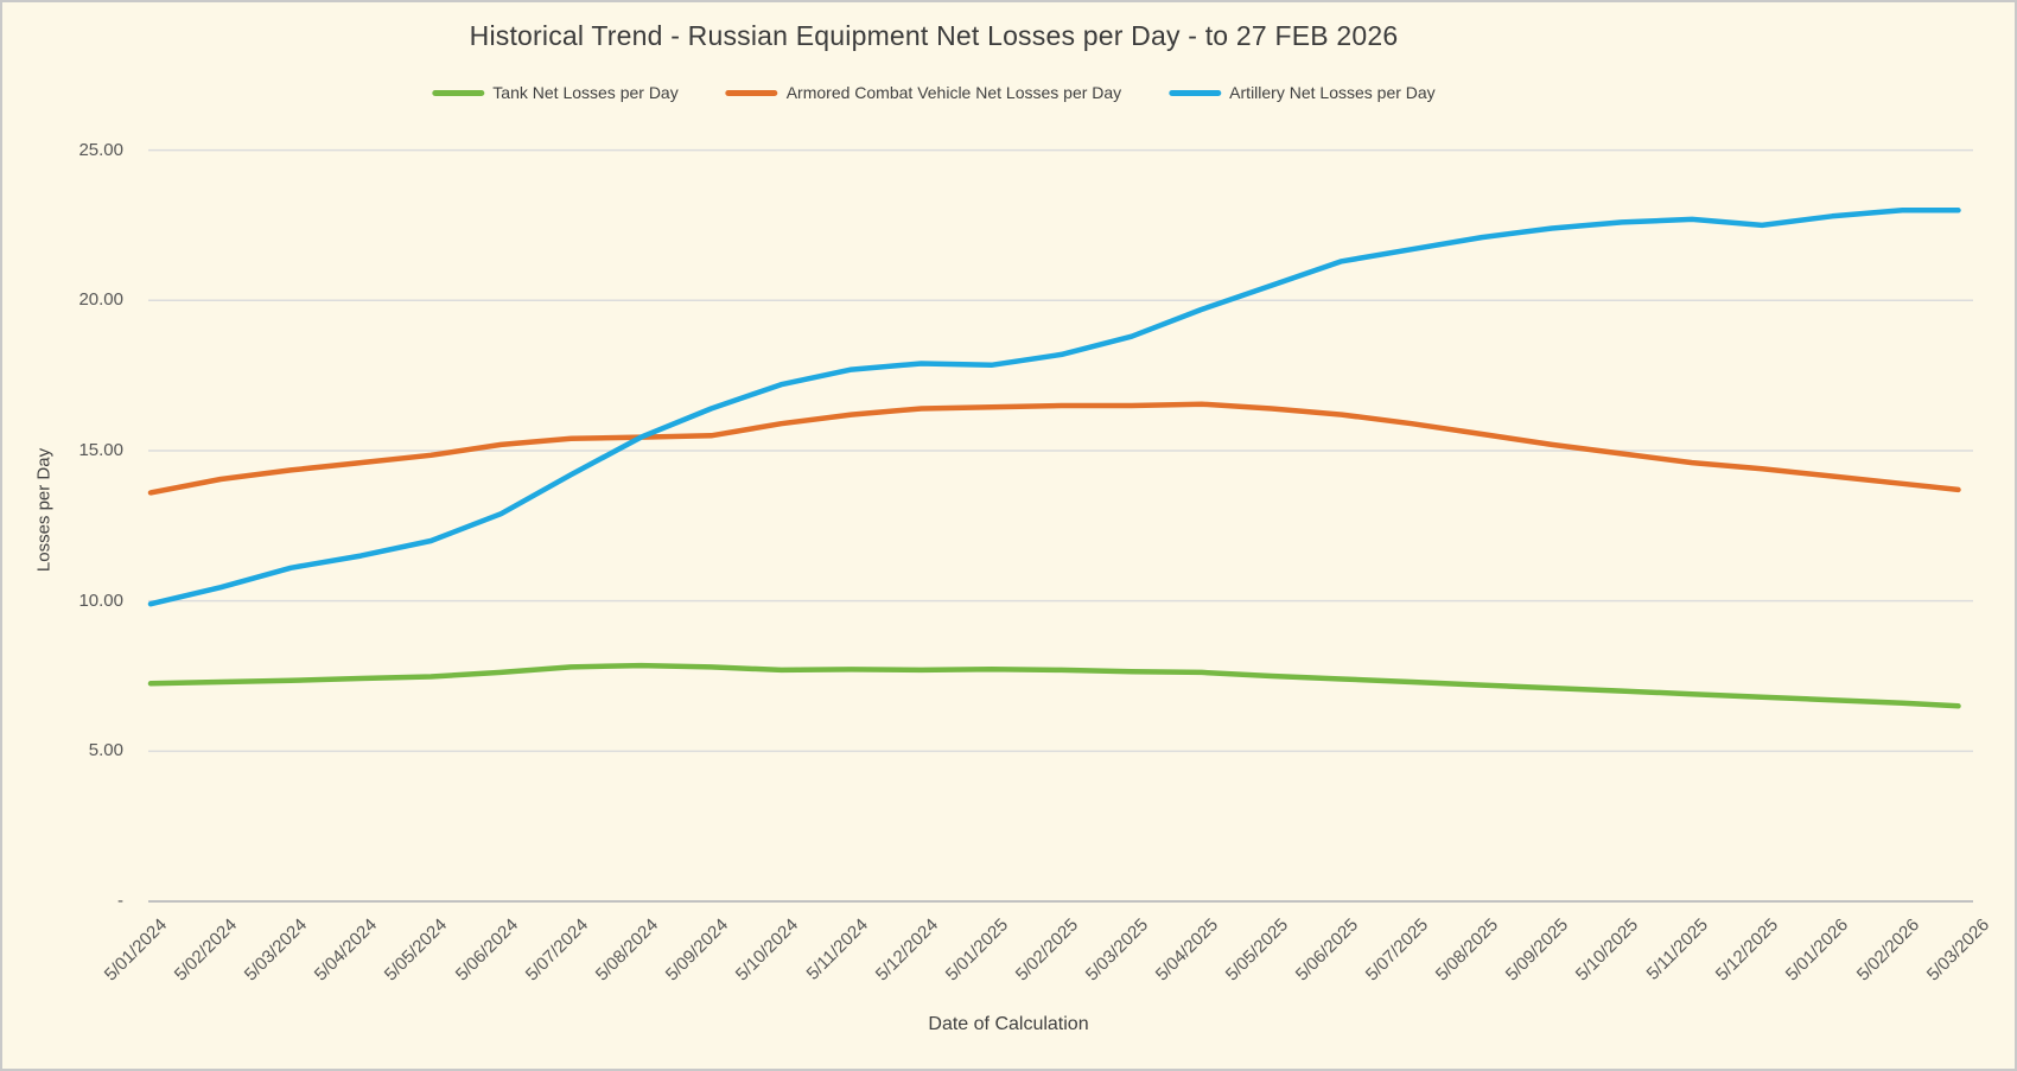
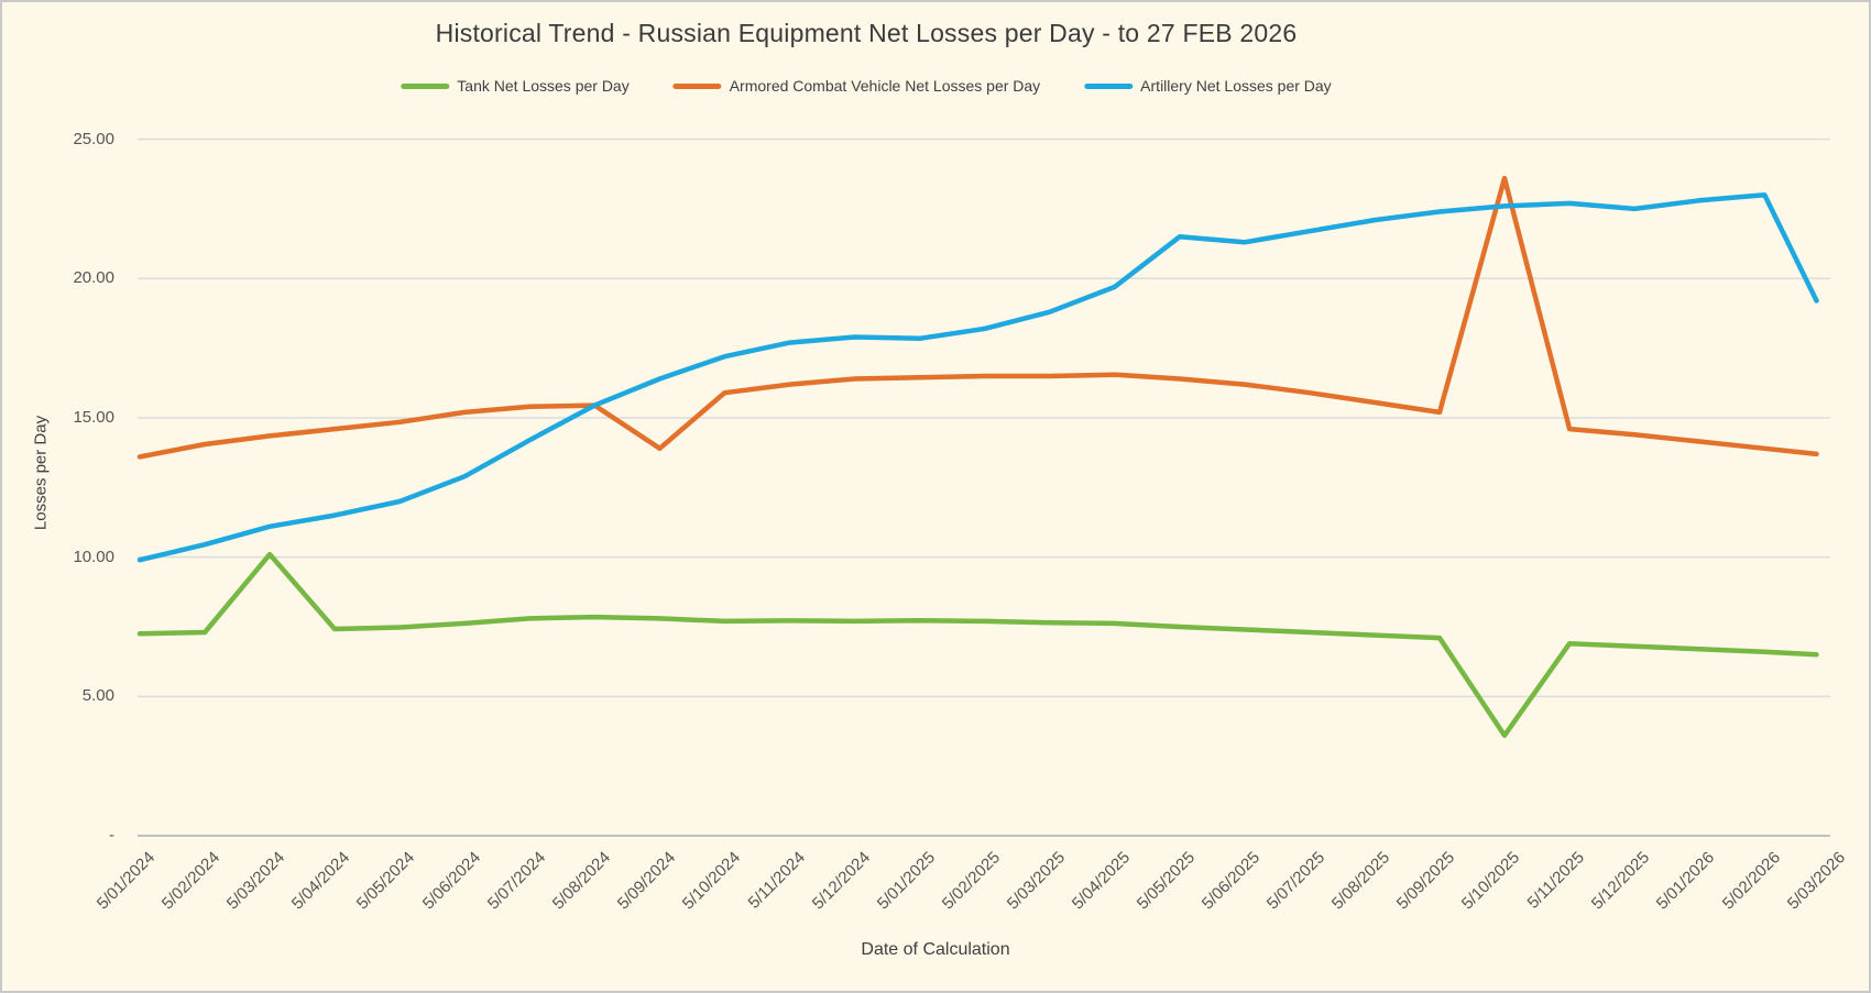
Tank Net Losses per Day/5/03/2024: 7.3 -> 10.1
Armored Combat Vehicle Net Losses per Day/5/09/2024: 15.5 -> 13.9
Artillery Net Losses per Day/5/05/2025: 20.5 -> 21.5
Tank Net Losses per Day/5/10/2025: 7.0 -> 3.6
Armored Combat Vehicle Net Losses per Day/5/10/2025: 14.9 -> 23.6
Artillery Net Losses per Day/5/03/2026: 23.0 -> 19.2
